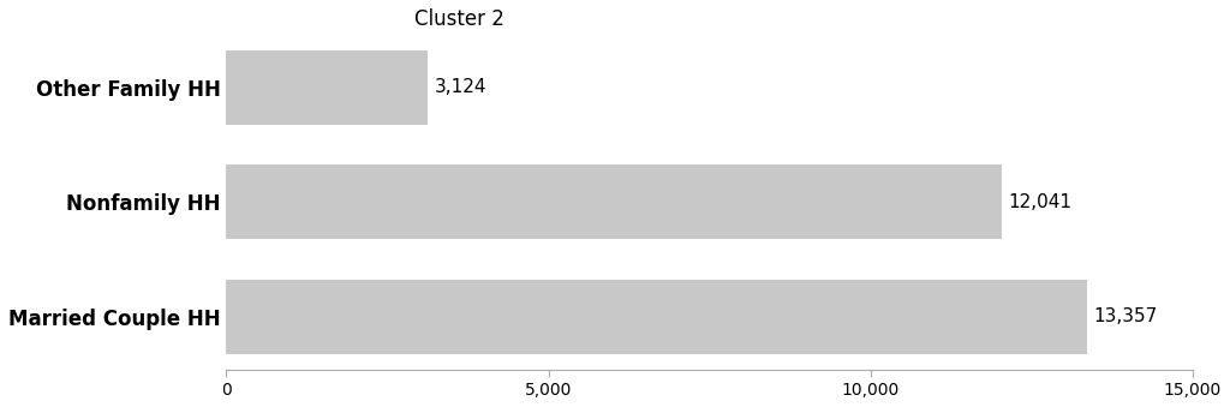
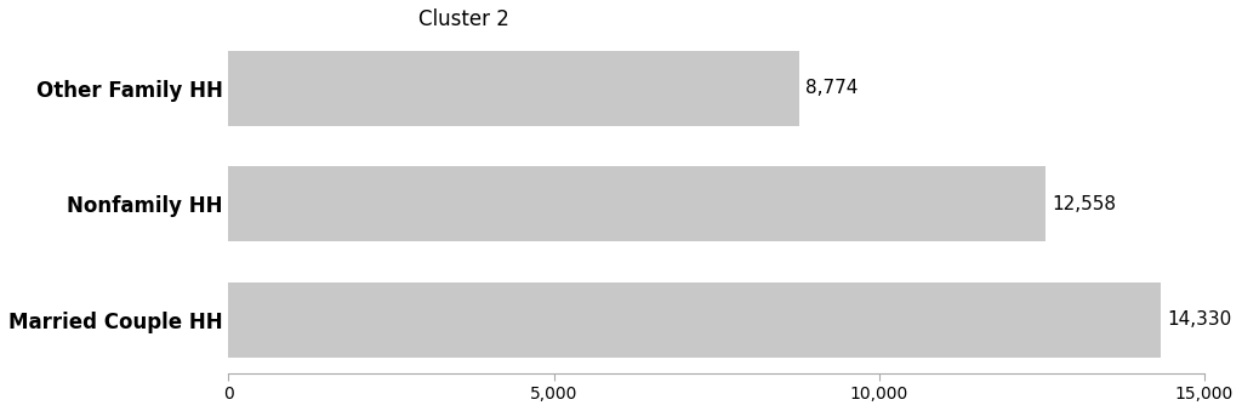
Other Family HH: 3,124 -> 8,774
Nonfamily HH: 12,041 -> 12,558
Married Couple HH: 13,357 -> 14,330
